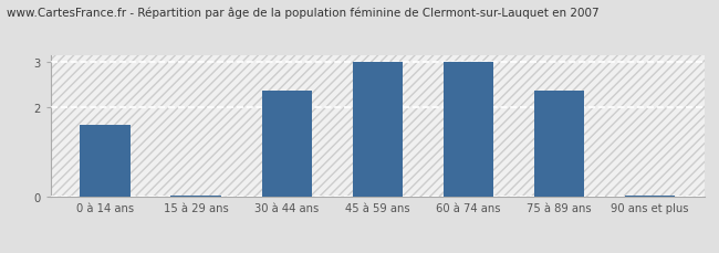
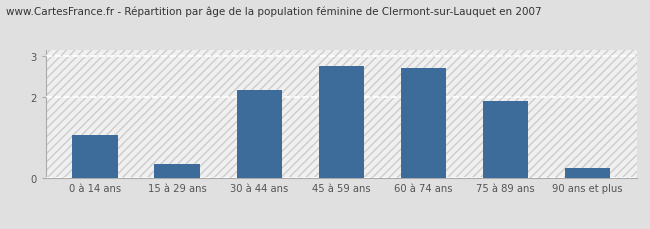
0 à 14 ans: 1.60 -> 1.05
15 à 29 ans: 0.04 -> 0.35
30 à 44 ans: 2.35 -> 2.15
45 à 59 ans: 3.00 -> 2.75
60 à 74 ans: 3.00 -> 2.70
75 à 89 ans: 2.35 -> 1.90
90 ans et plus: 0.04 -> 0.25
